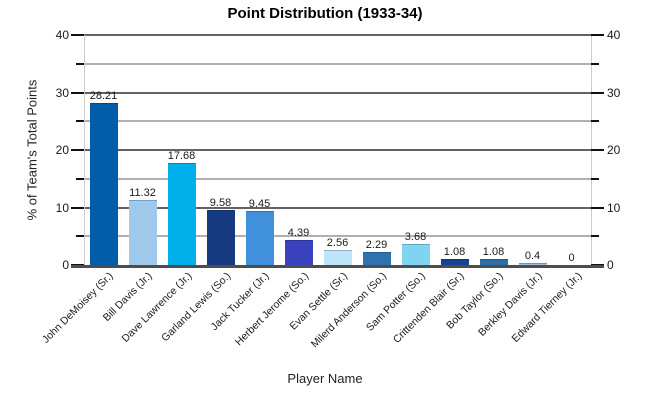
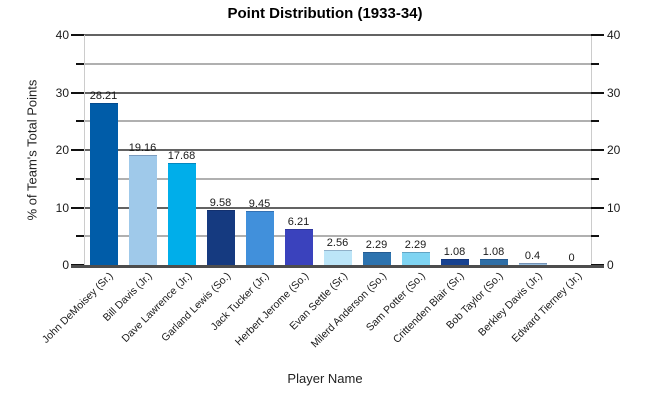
Bill Davis (Jr.): 11.32 -> 19.16
Herbert Jerome (So.): 4.39 -> 6.21
Sam Potter (So.): 3.68 -> 2.29
